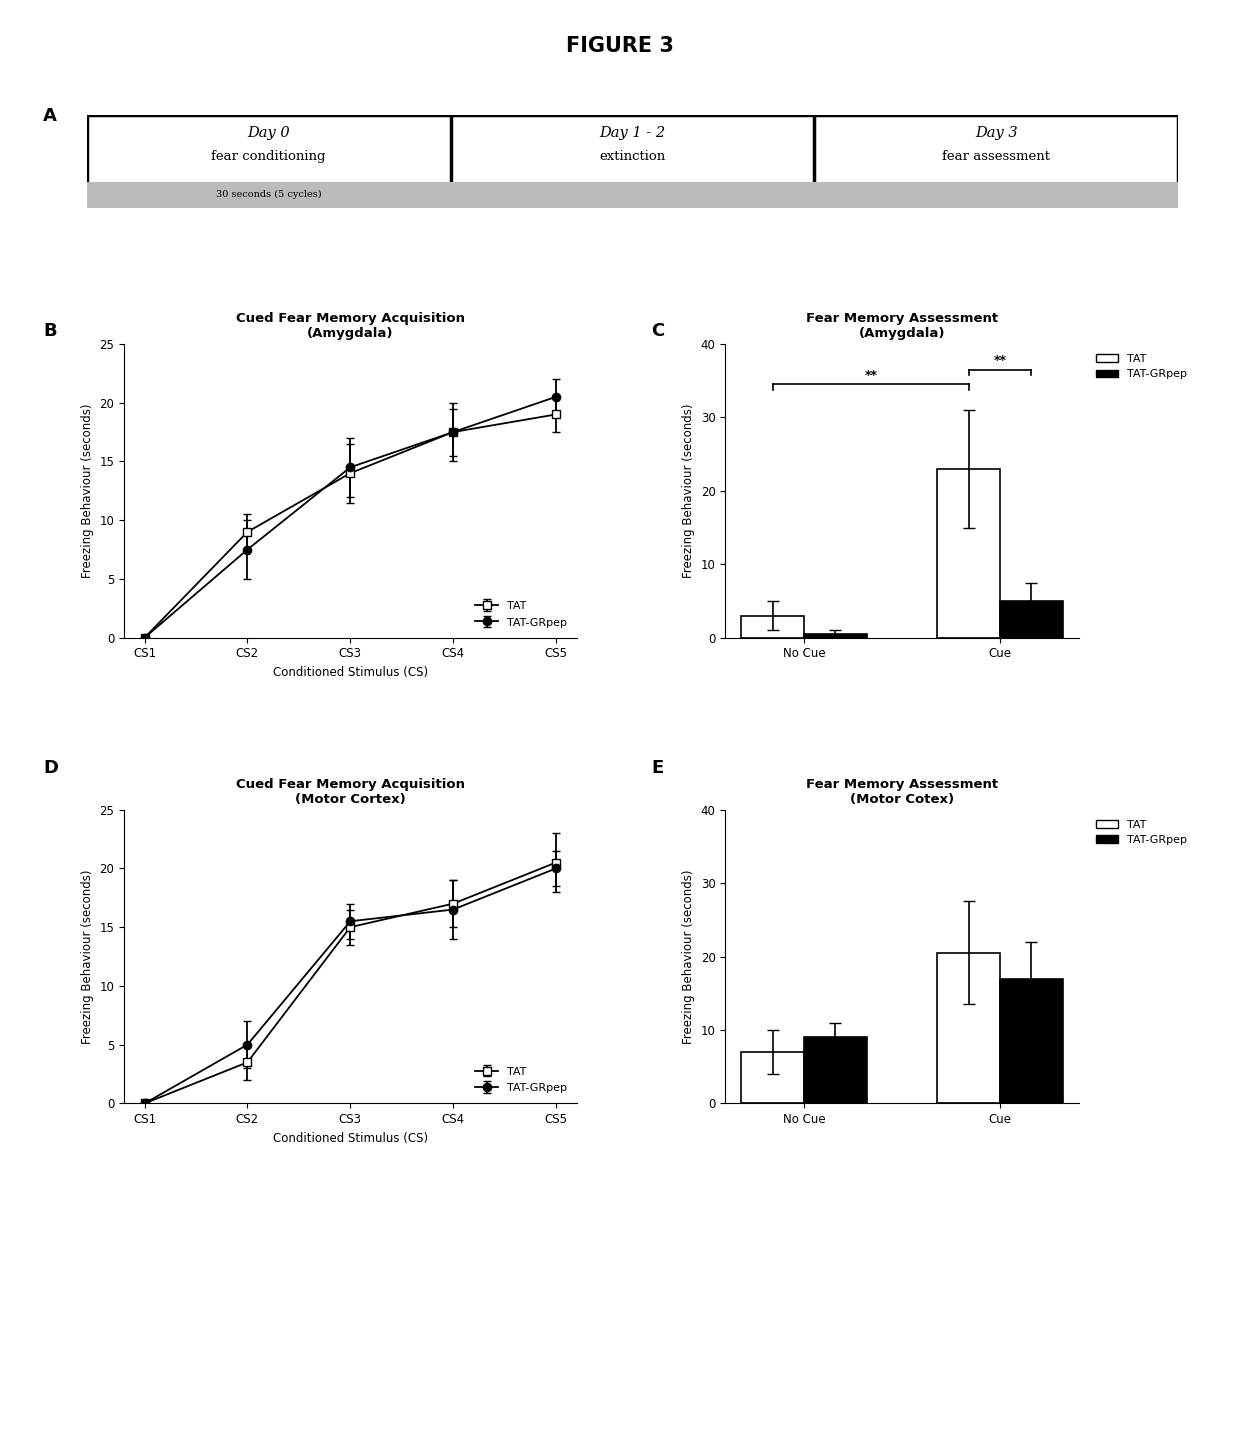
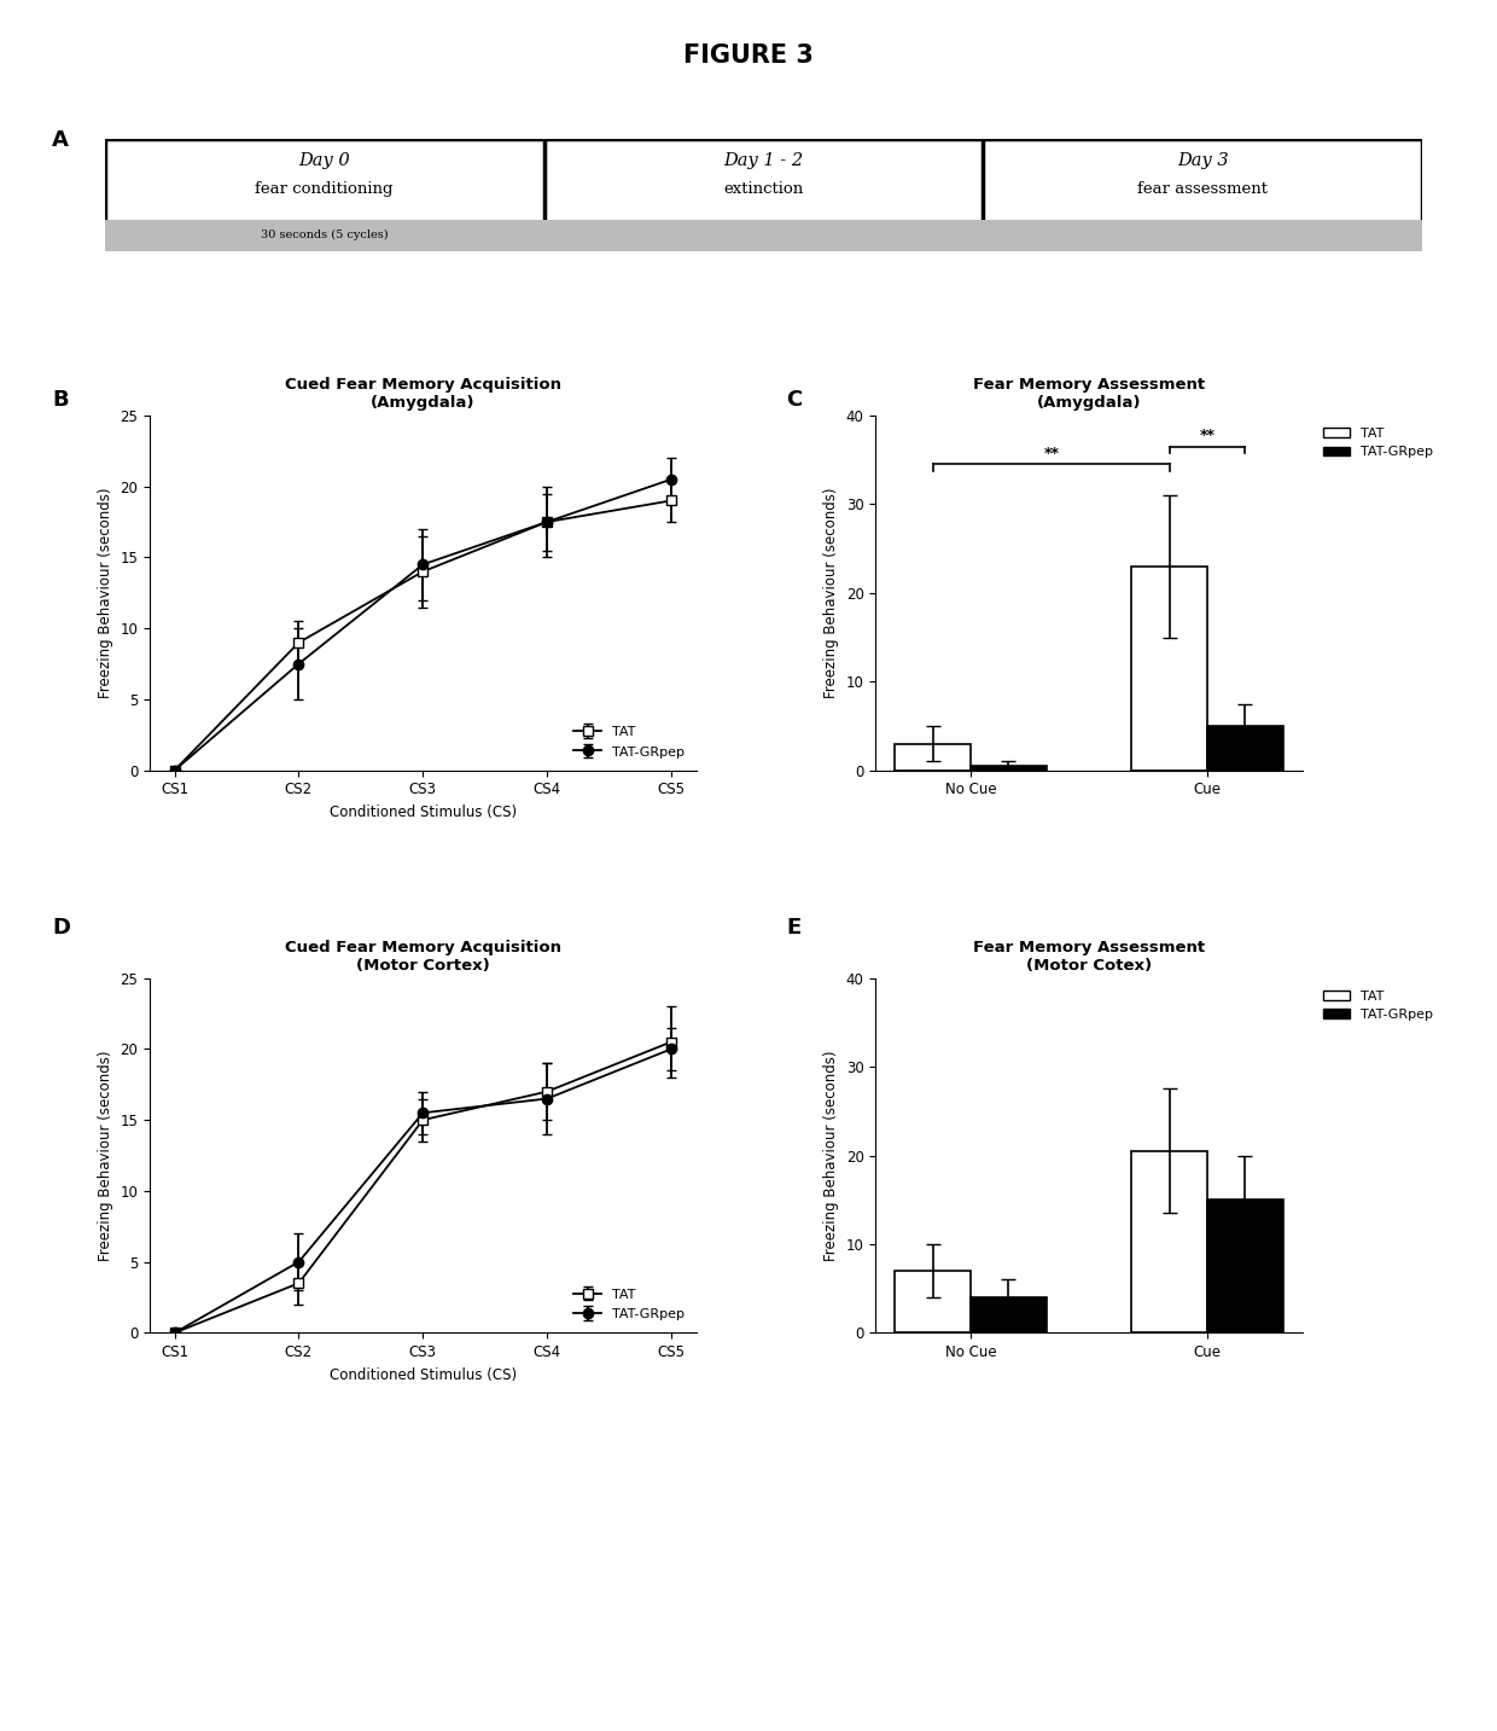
Fear Memory Assessment (Motor Cotex)/TAT-GRpep/No Cue: 9 -> 4
Fear Memory Assessment (Motor Cotex)/TAT-GRpep/Cue: 17 -> 15
